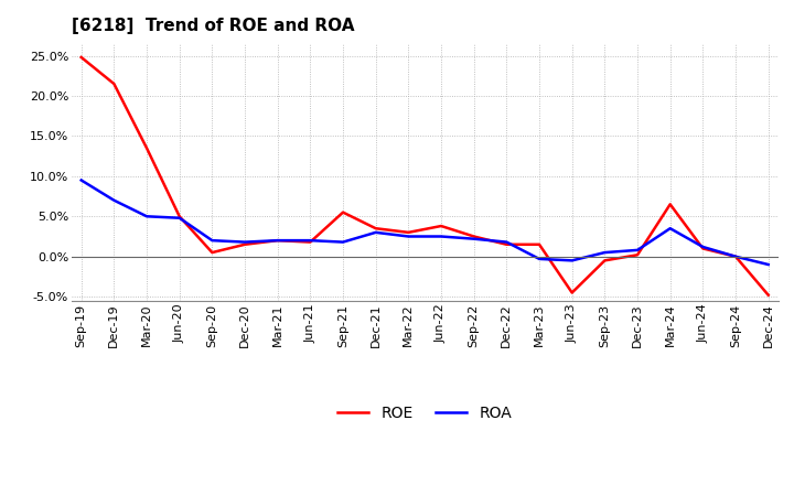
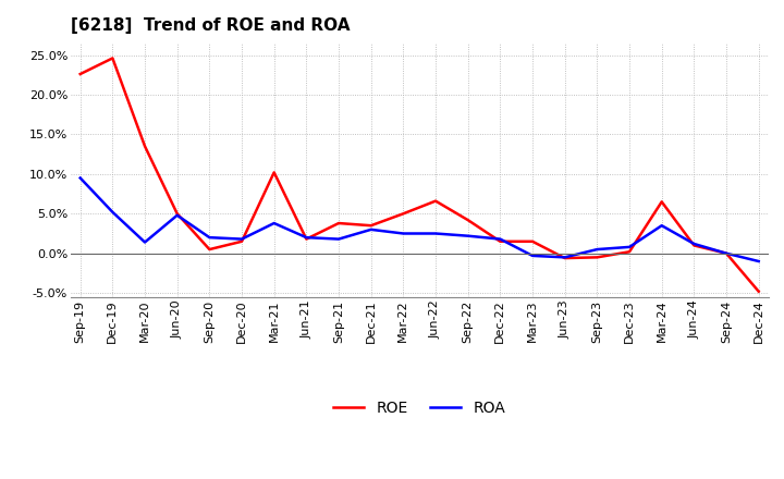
ROE/Sep-19: 24.8% -> 22.6%
ROE/Dec-19: 21.5% -> 24.6%
ROA/Dec-19: 7.0% -> 5.2%
ROA/Mar-20: 5.0% -> 1.4%
ROE/Mar-21: 2.0% -> 10.2%
ROA/Mar-21: 2.0% -> 3.8%
ROE/Sep-21: 5.5% -> 3.8%
ROE/Mar-22: 3.0% -> 5.0%
ROE/Jun-22: 3.8% -> 6.6%
ROE/Sep-22: 2.5% -> 4.2%
ROE/Jun-23: -4.5% -> -0.6%
